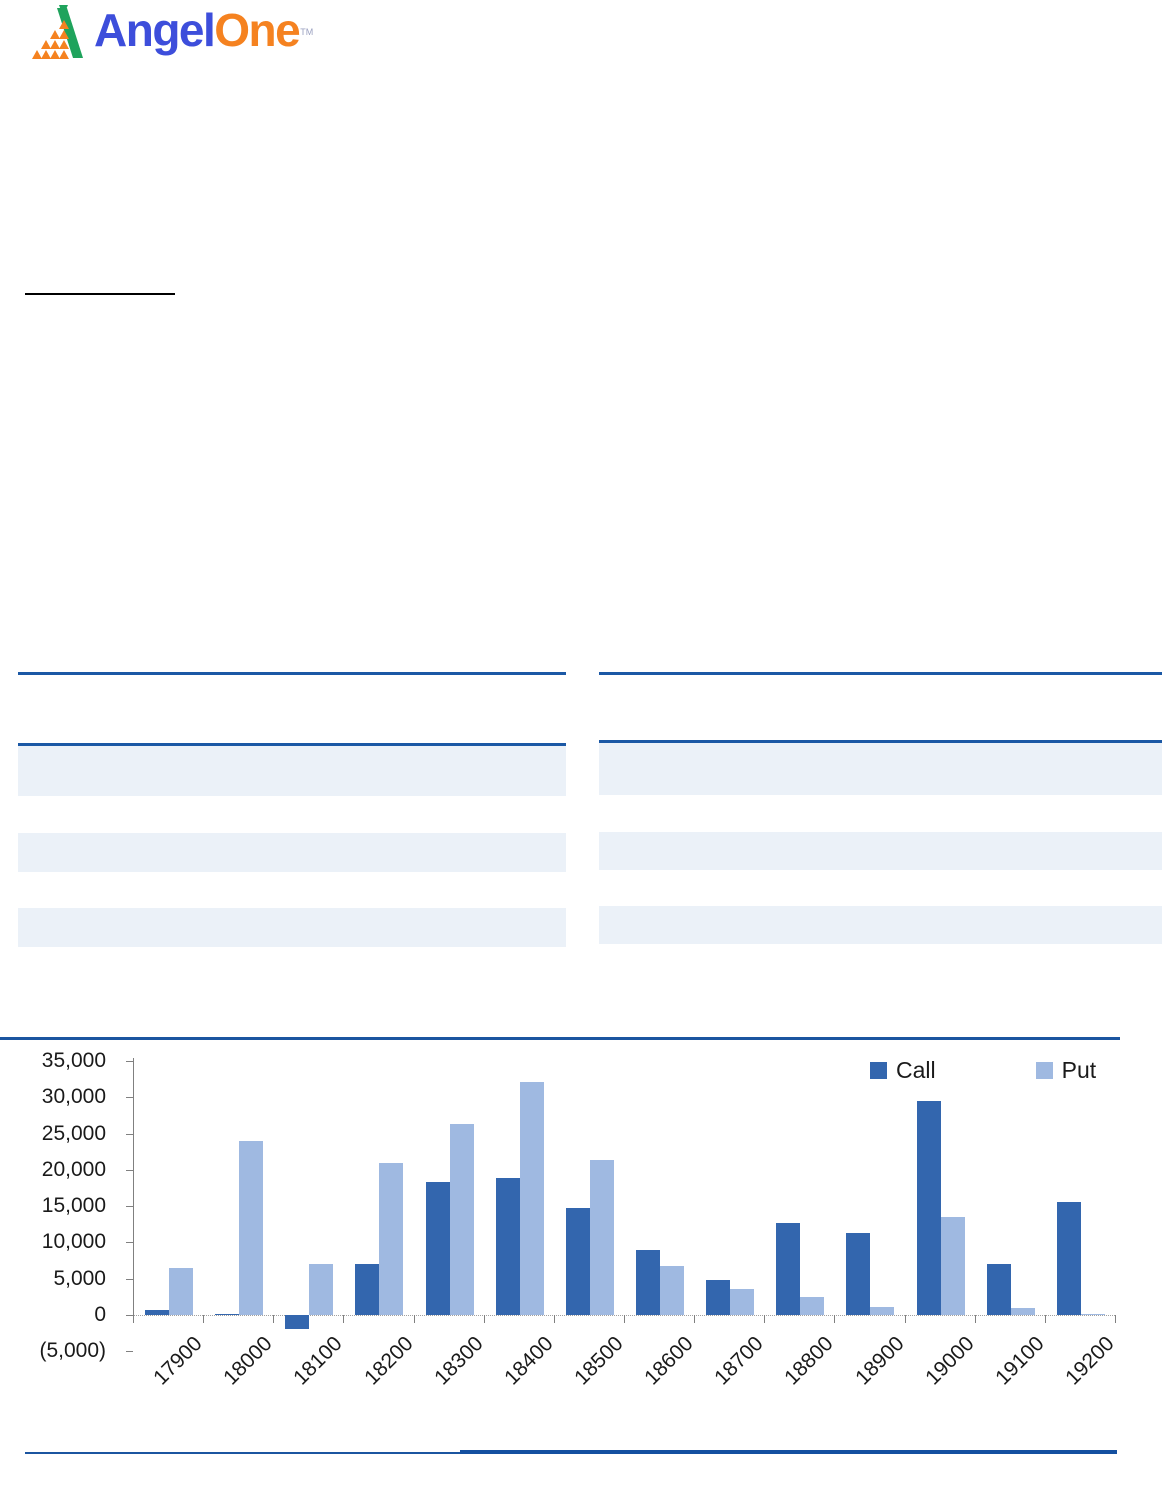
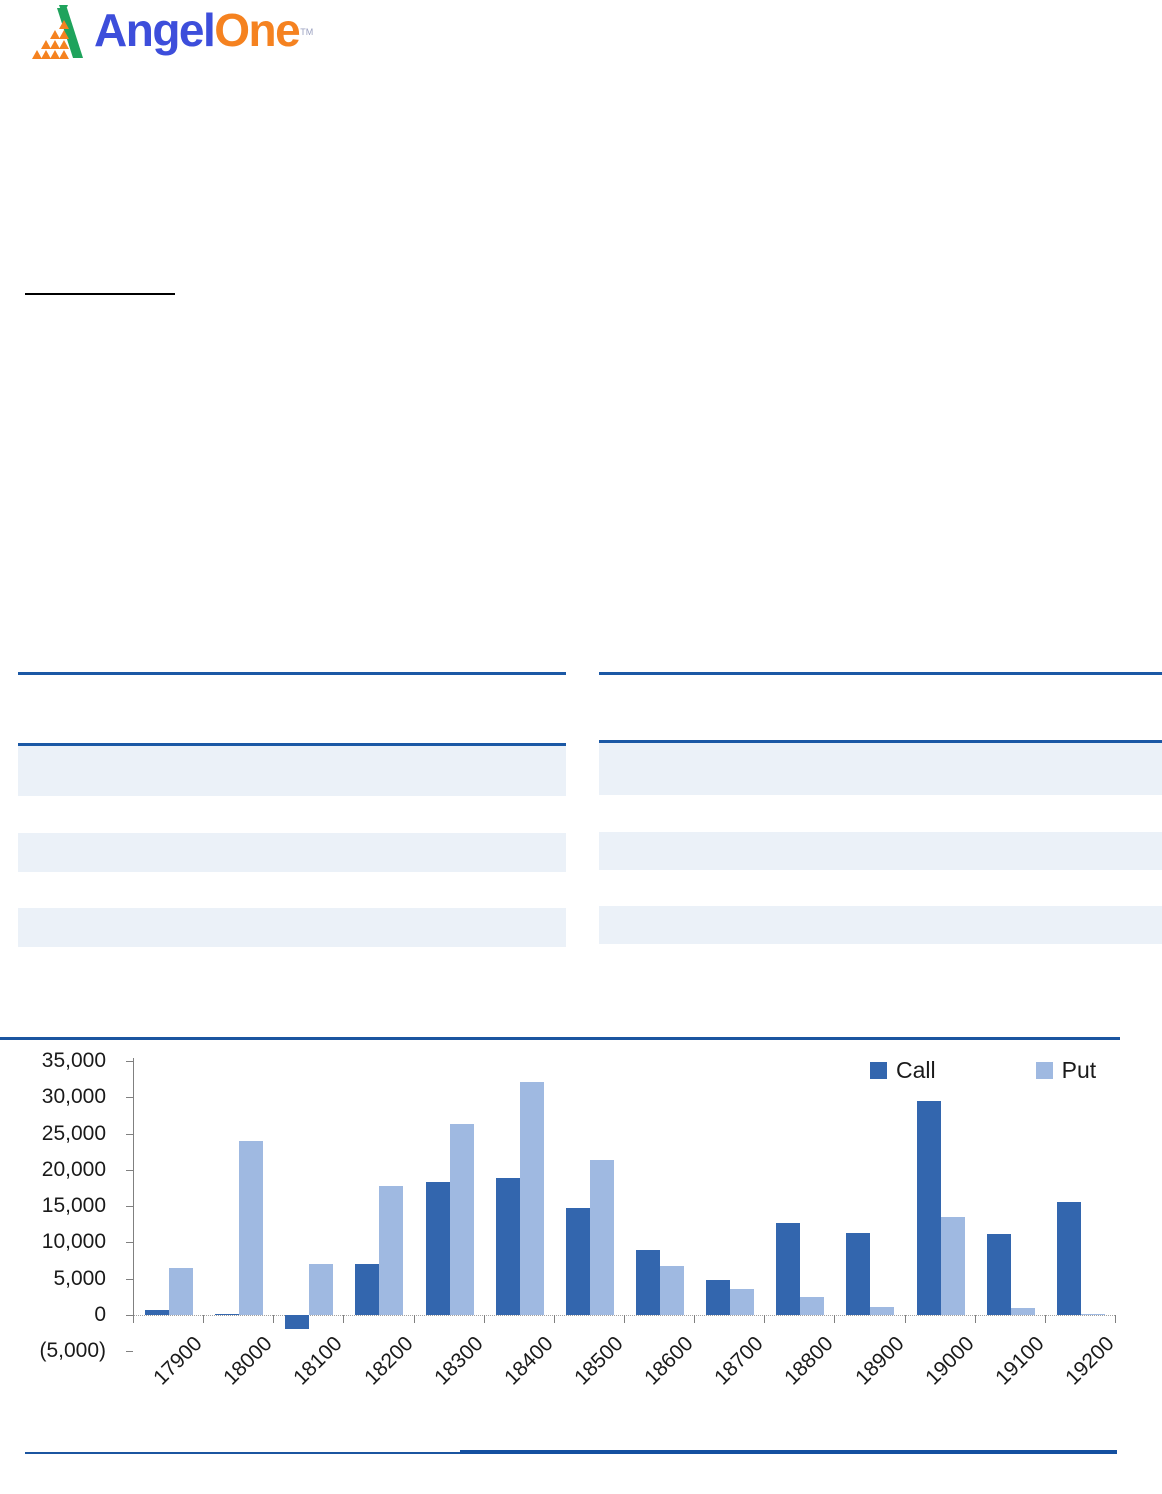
Put/18200: 21000 -> 18000
Call/19100: 7000 -> 11000
